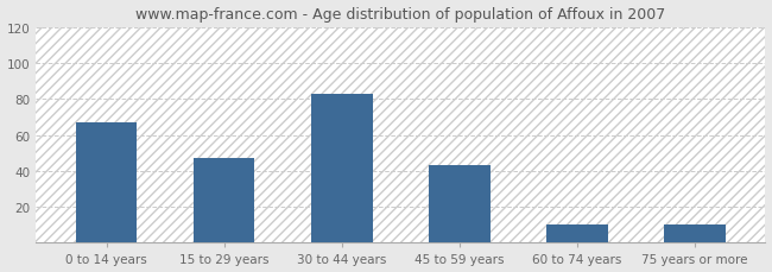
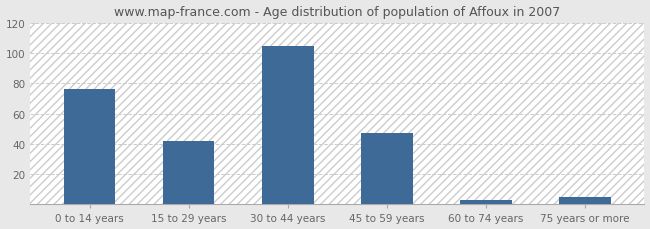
0 to 14 years: 67 -> 76
15 to 29 years: 47 -> 42
30 to 44 years: 83 -> 105
45 to 59 years: 43 -> 47
60 to 74 years: 10 -> 3
75 years or more: 10 -> 5
